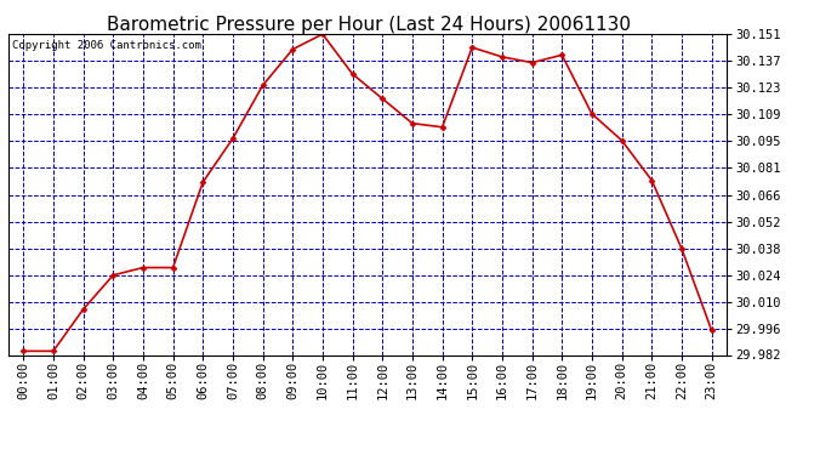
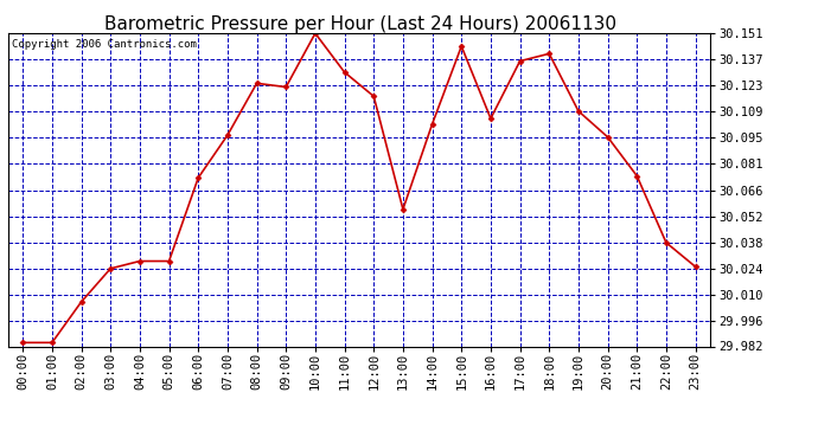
09:00: 30.143 -> 30.122
13:00: 30.104 -> 30.056
16:00: 30.139 -> 30.105
23:00: 29.995 -> 30.025
